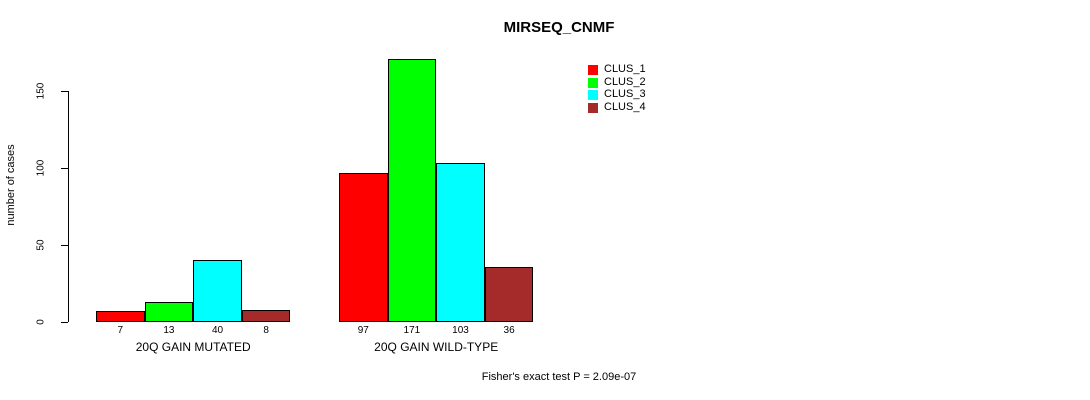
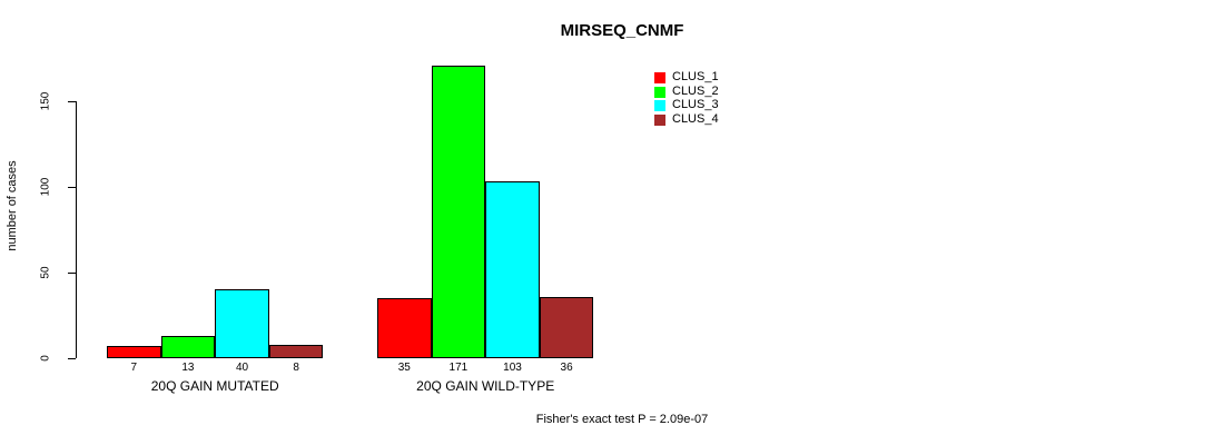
CLUS_1/20Q GAIN WILD-TYPE: 97 -> 35
